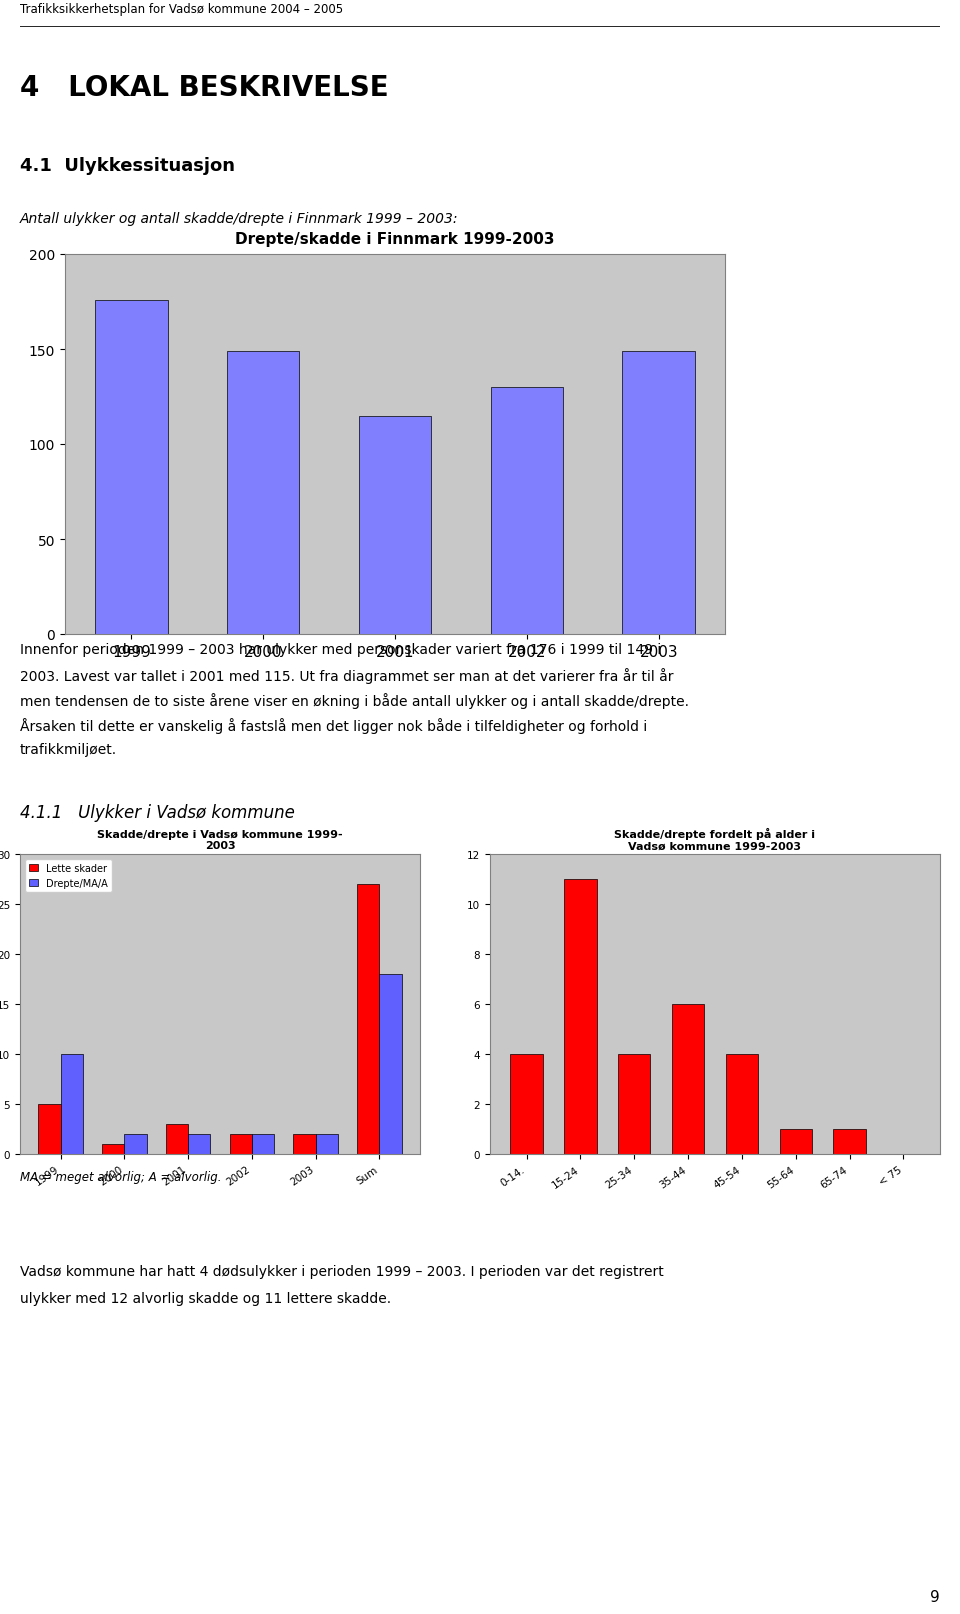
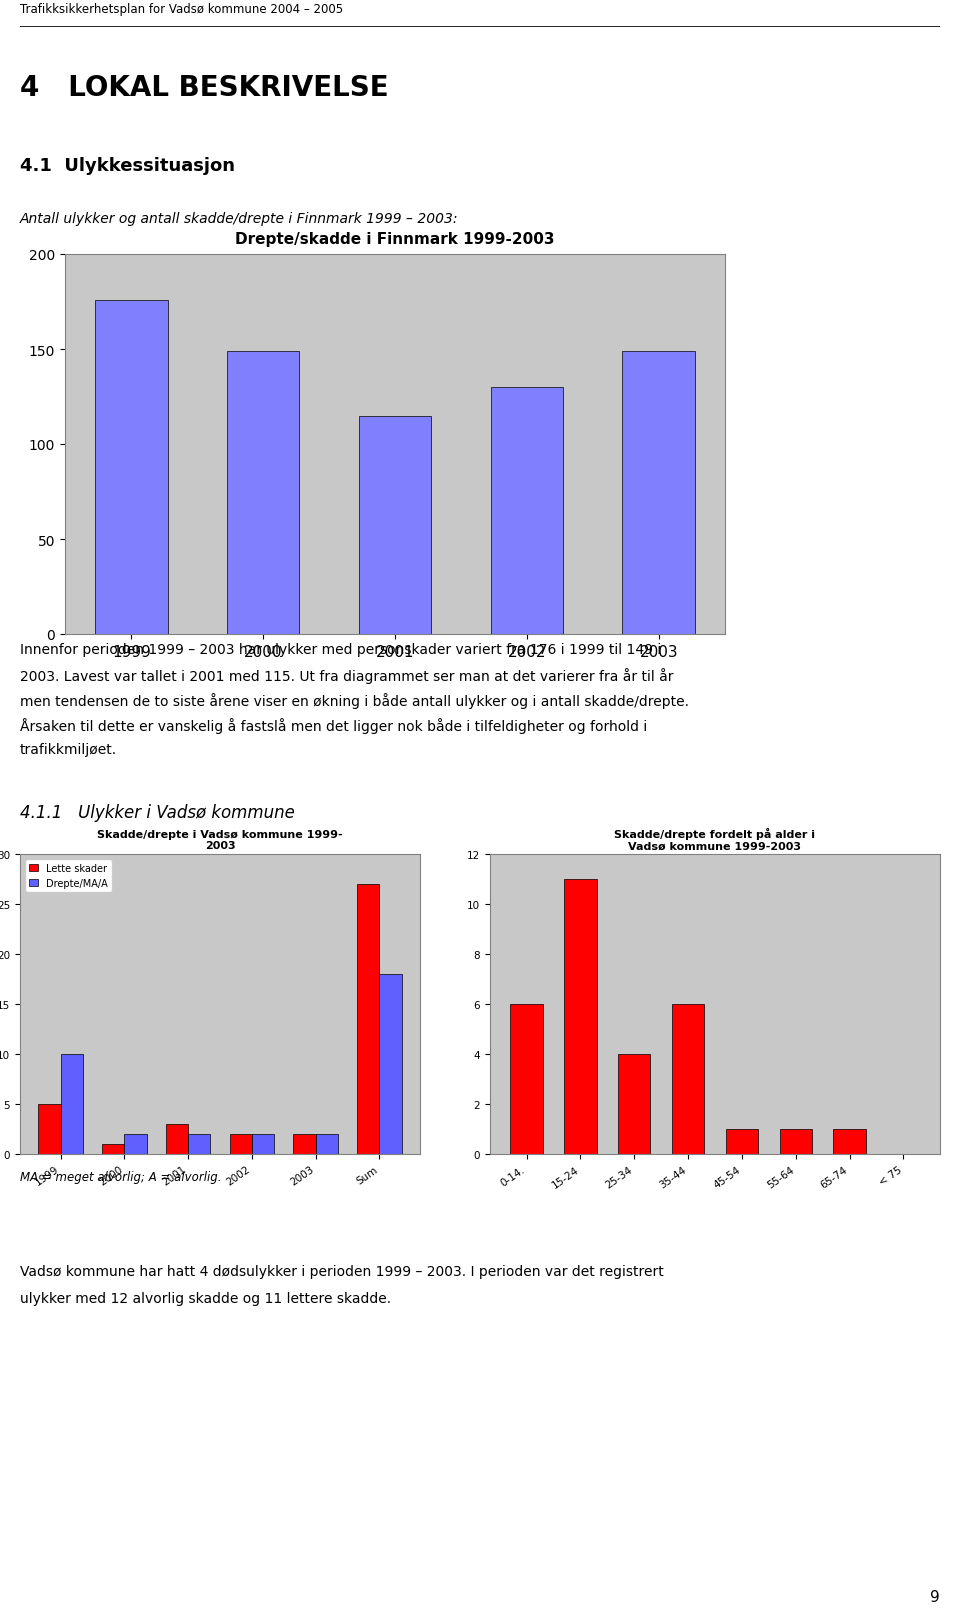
Skadde/drepte fordelt på alder i Vadsø kommune 1999-2003/0-14.: 4 -> 6
Skadde/drepte fordelt på alder i Vadsø kommune 1999-2003/45-54: 4 -> 1
